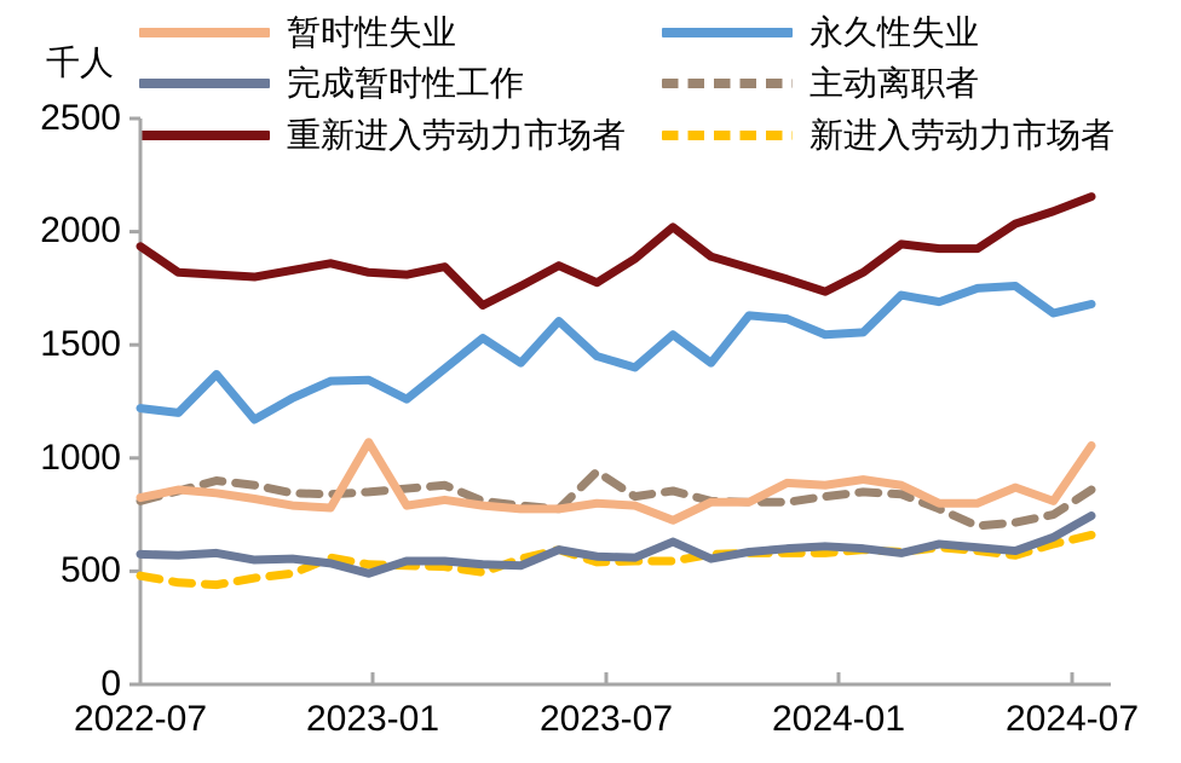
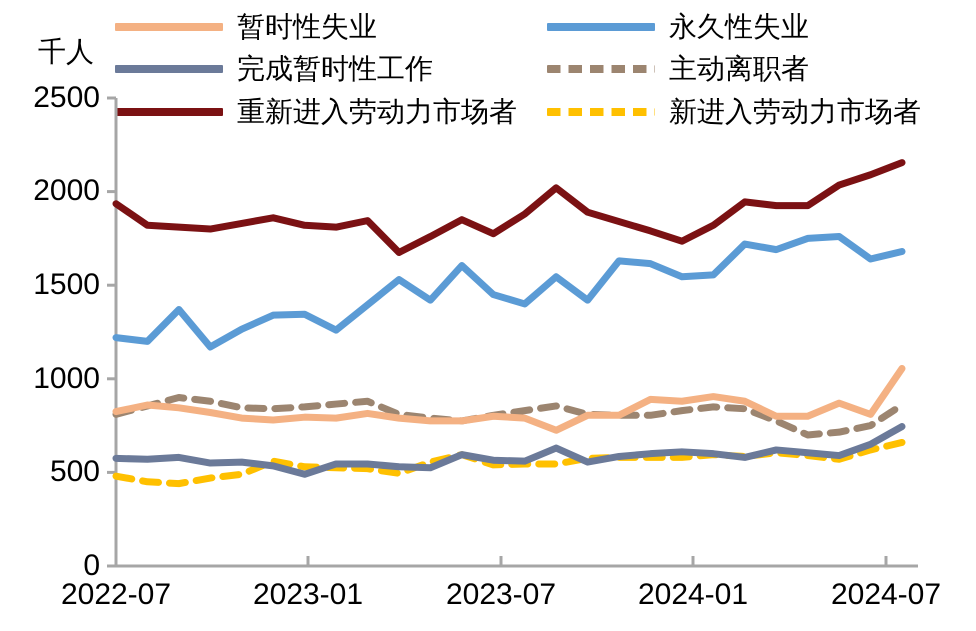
暂时性失业/2023-01: 1070 -> 800
主动离职者/2023-07: 940 -> 800
